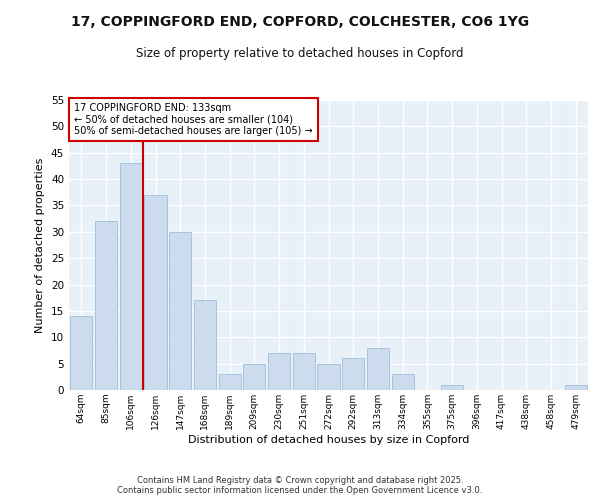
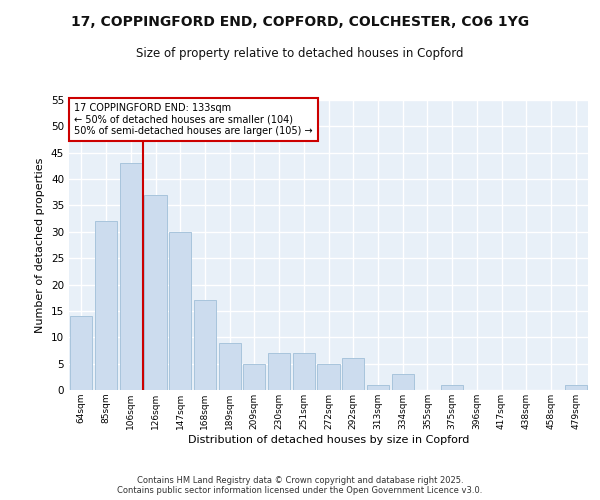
189sqm: 3 -> 9
313sqm: 8 -> 1
